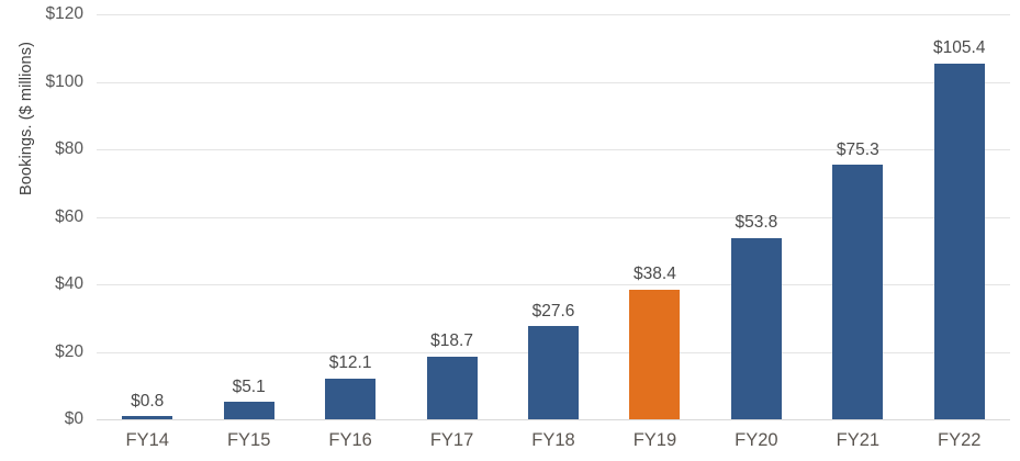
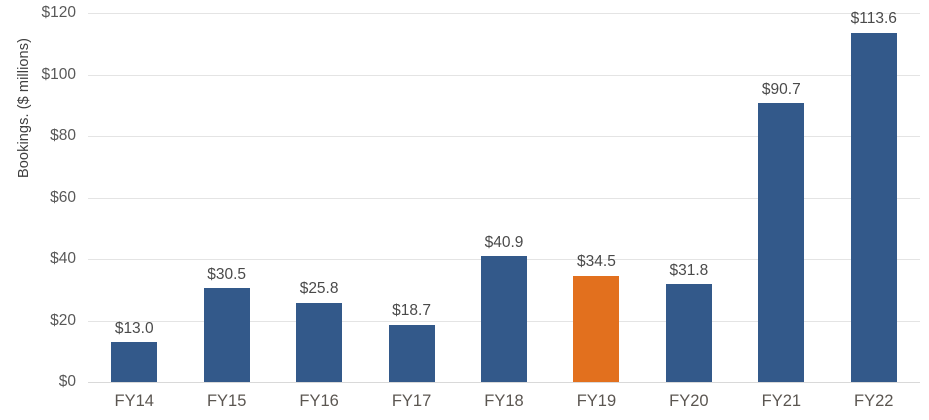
FY14: $0.8 -> $13.0
FY15: $5.1 -> $30.5
FY16: $12.1 -> $25.8
FY18: $27.6 -> $40.9
FY19: $38.4 -> $34.5
FY20: $53.8 -> $31.8
FY21: $75.3 -> $90.7
FY22: $105.4 -> $113.6
